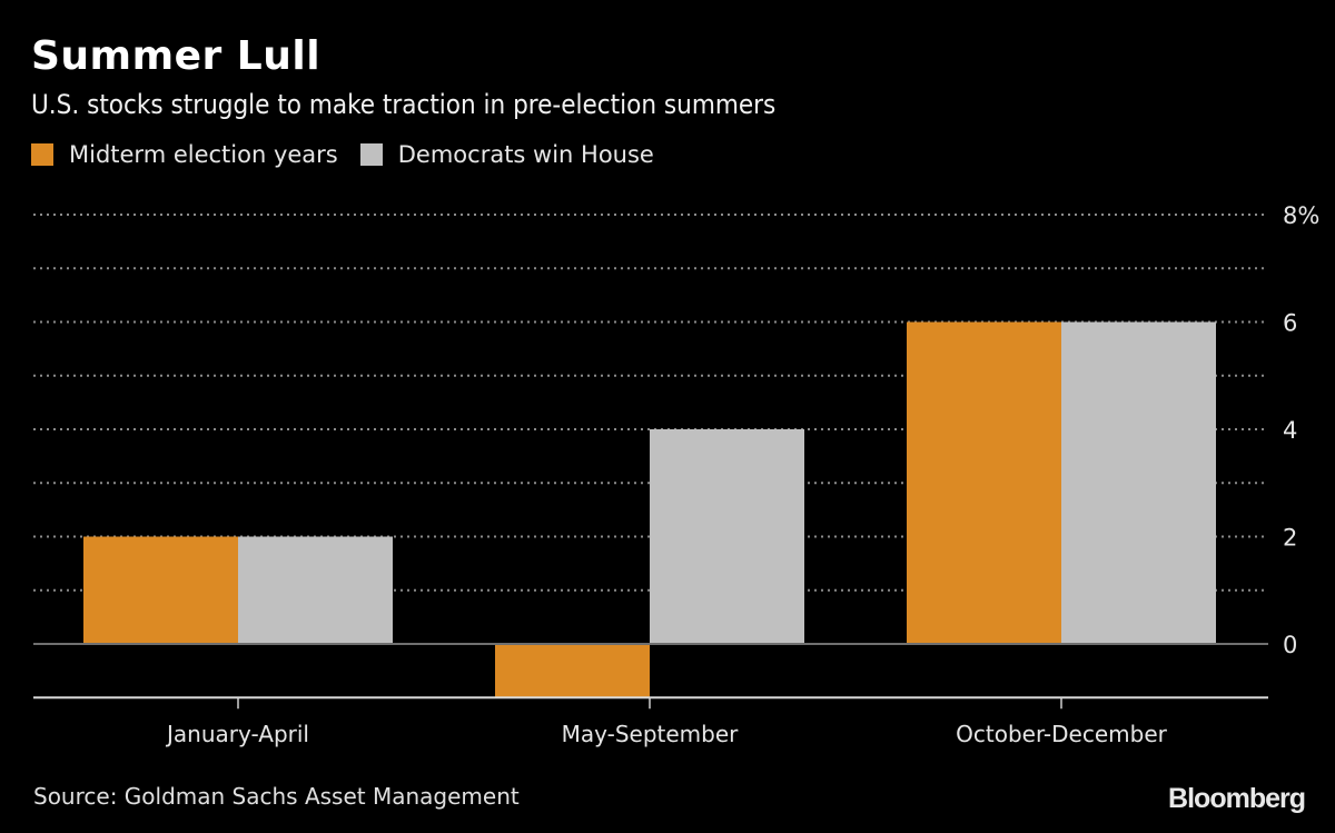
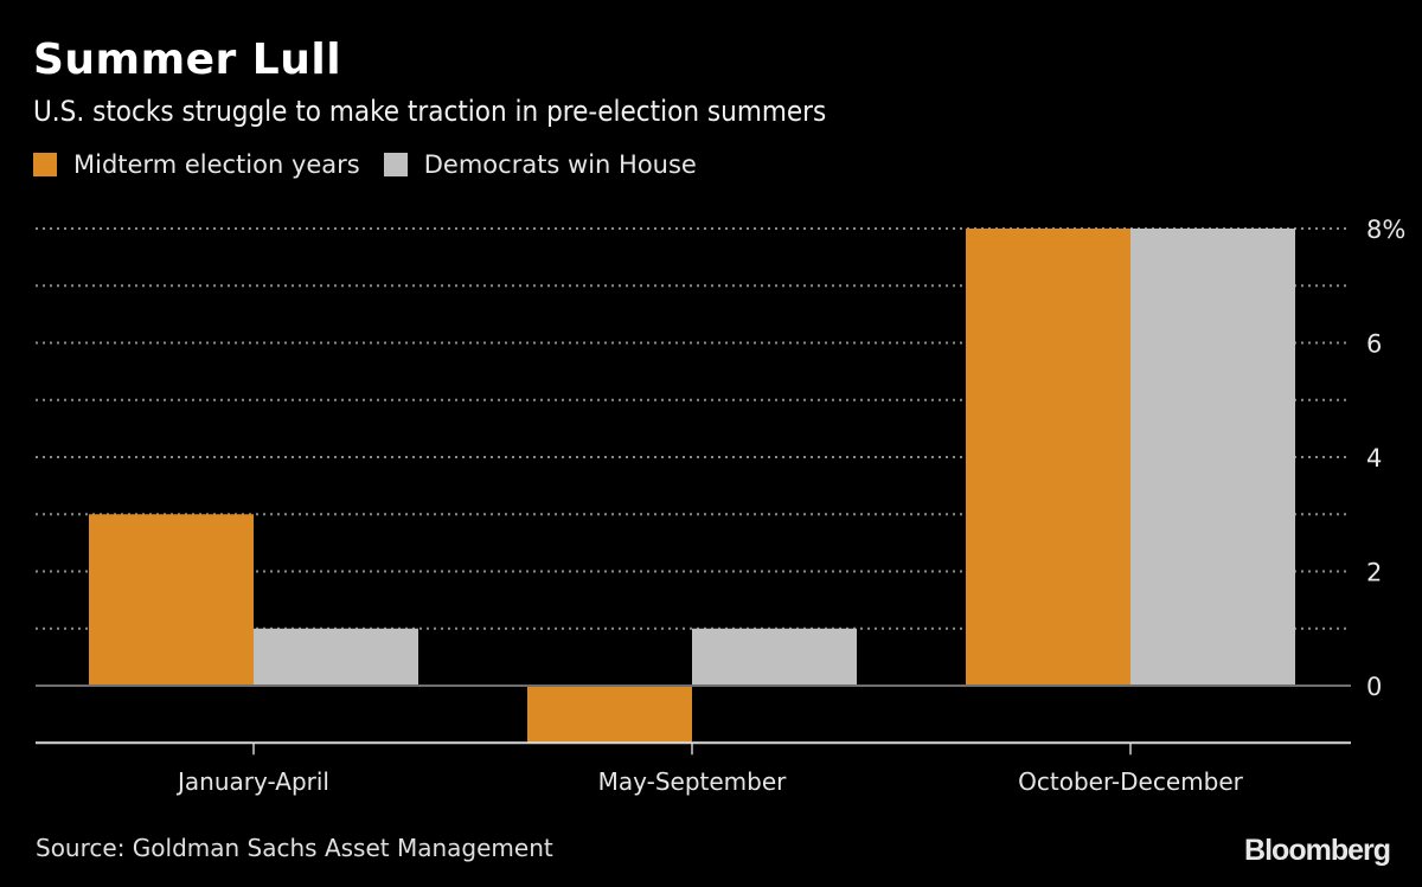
Midterm election years/January-April: 2% -> 3%
Democrats win House/January-April: 2% -> 1%
Democrats win House/May-September: 4% -> 1%
Midterm election years/October-December: 6% -> 8%
Democrats win House/October-December: 6% -> 8%
